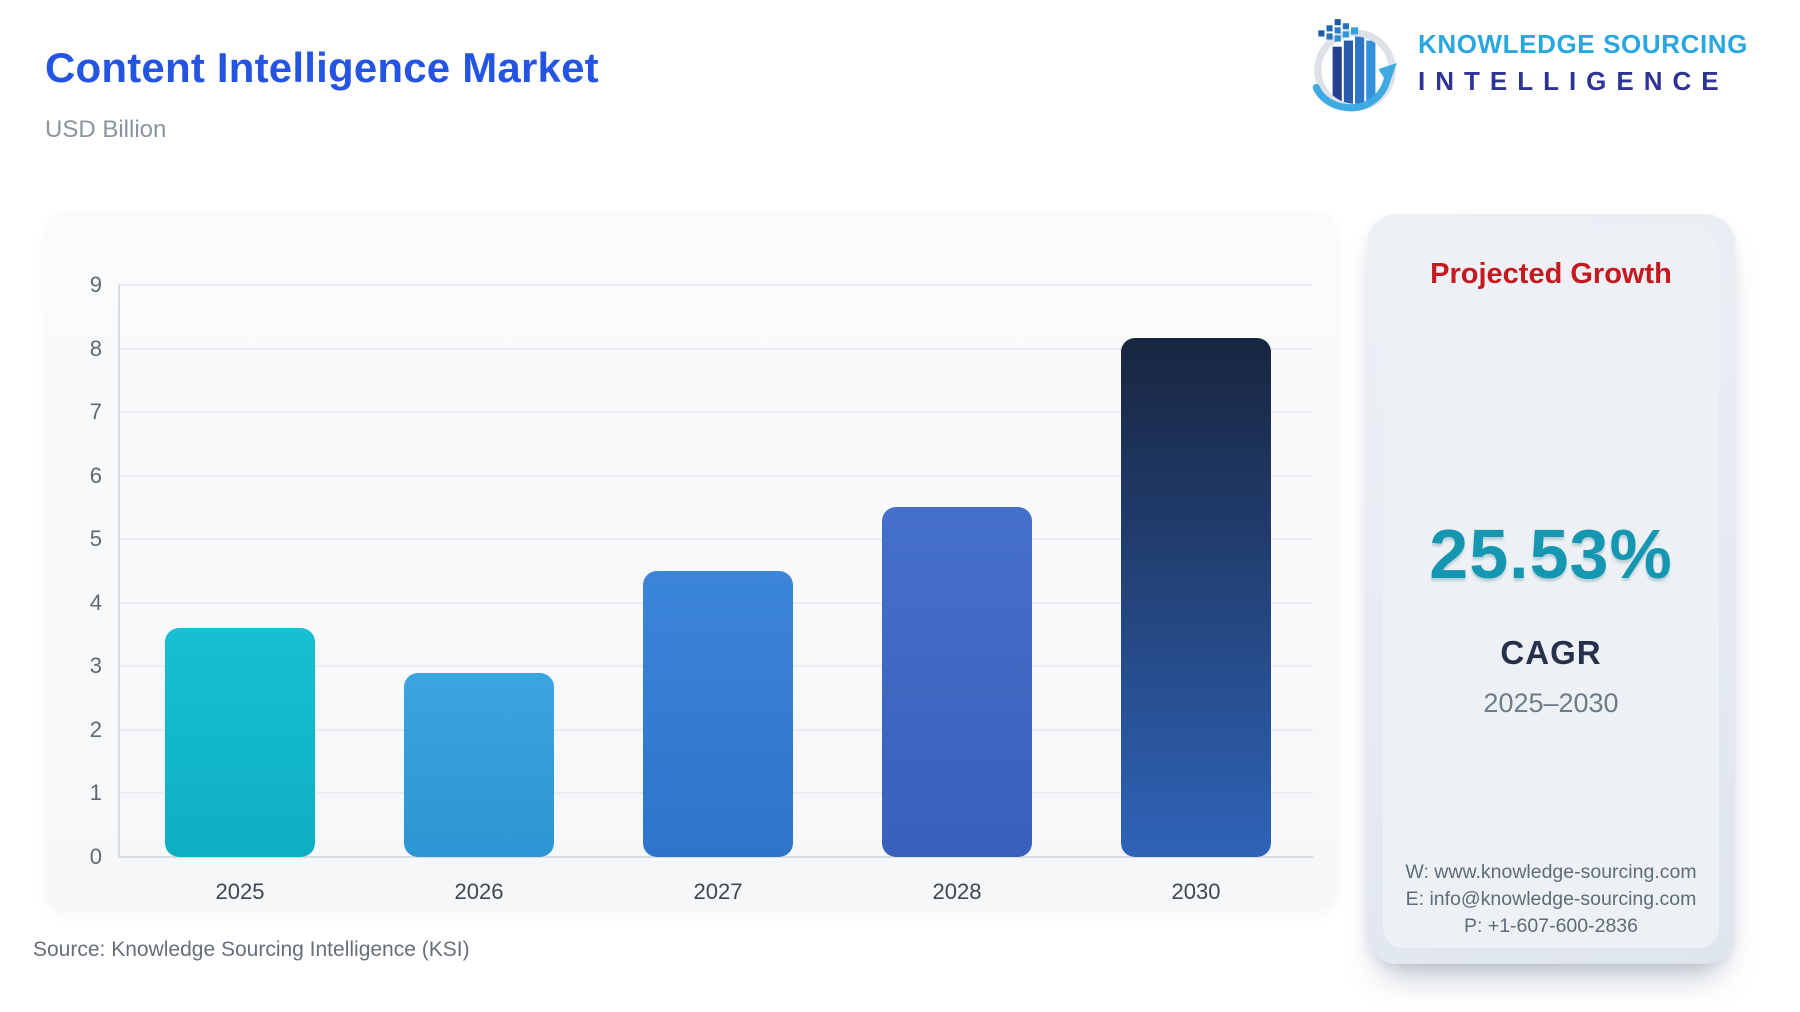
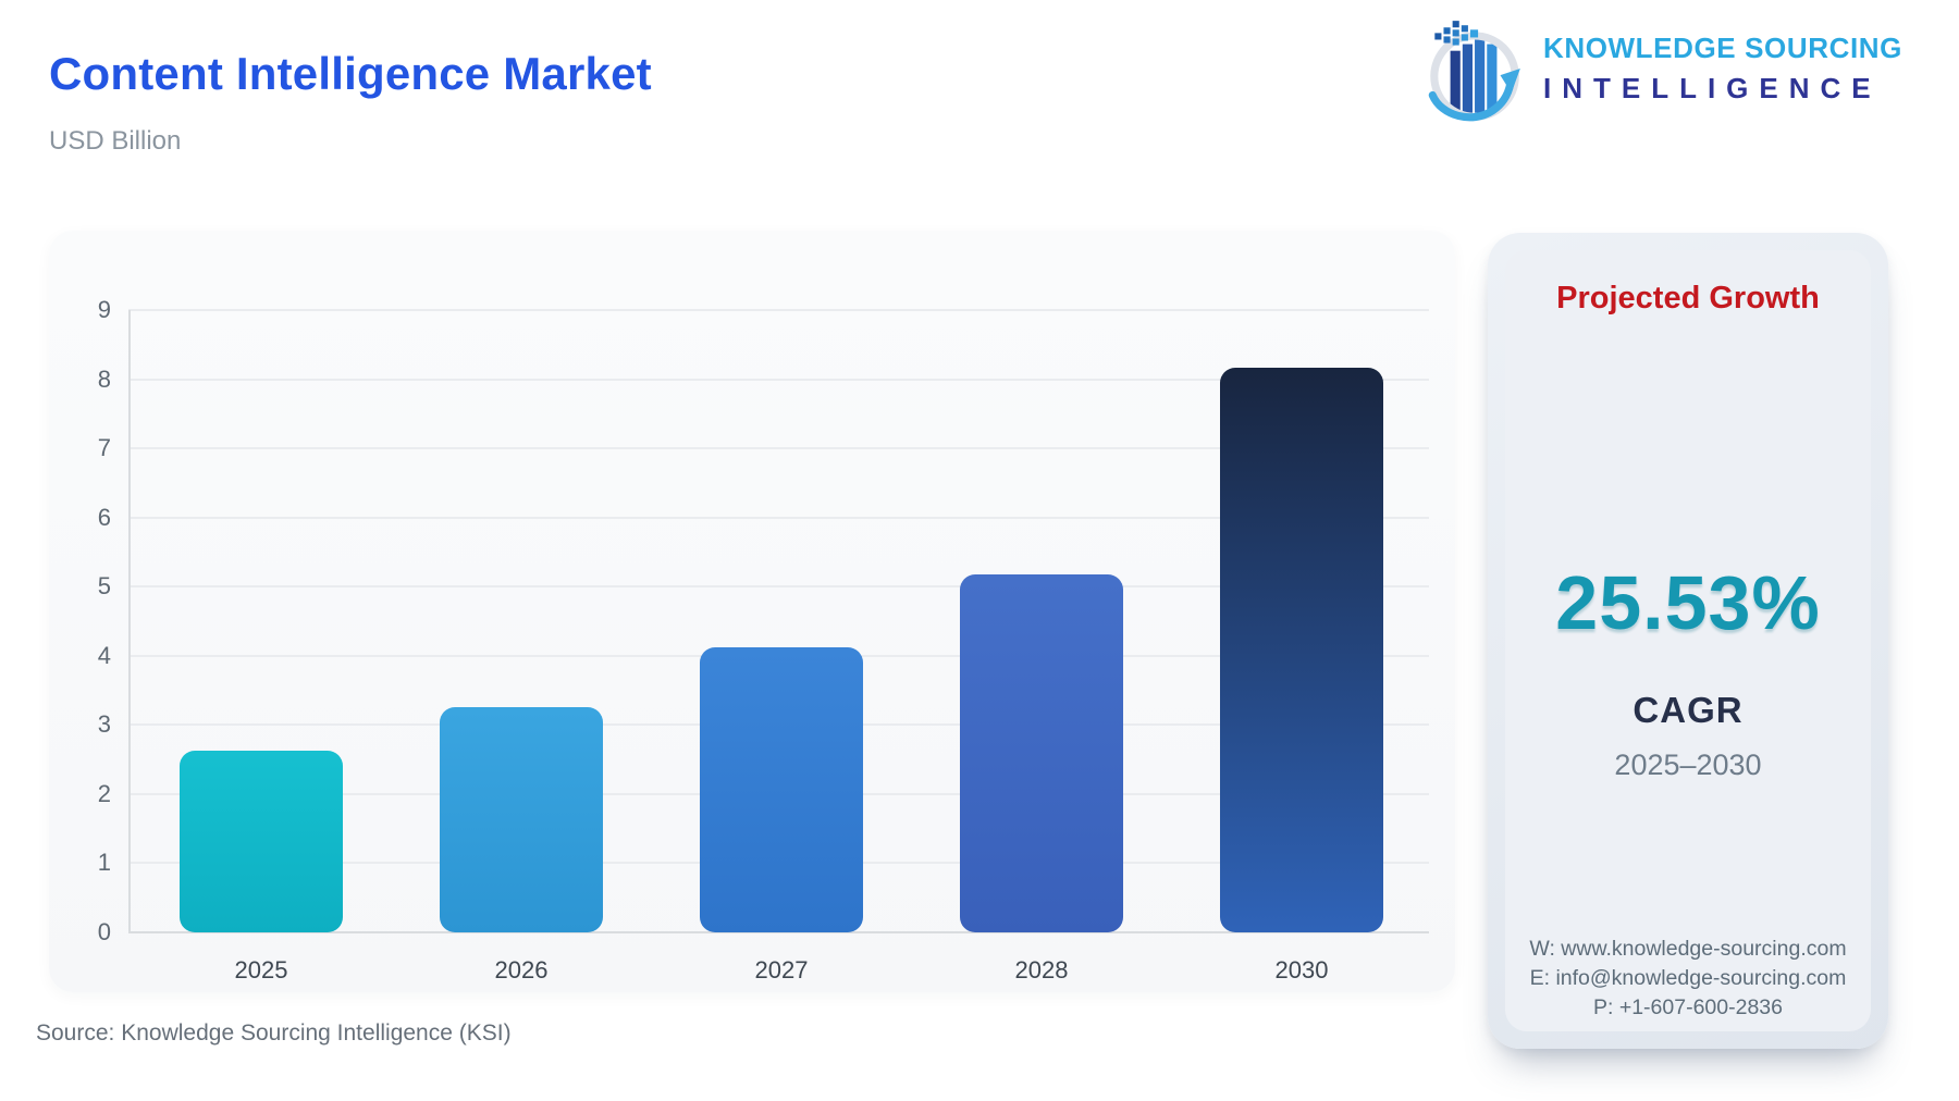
2025: 3.6 -> 2.6
2026: 2.9 -> 3.3
2027: 4.5 -> 4.1
2028: 5.5 -> 5.2
